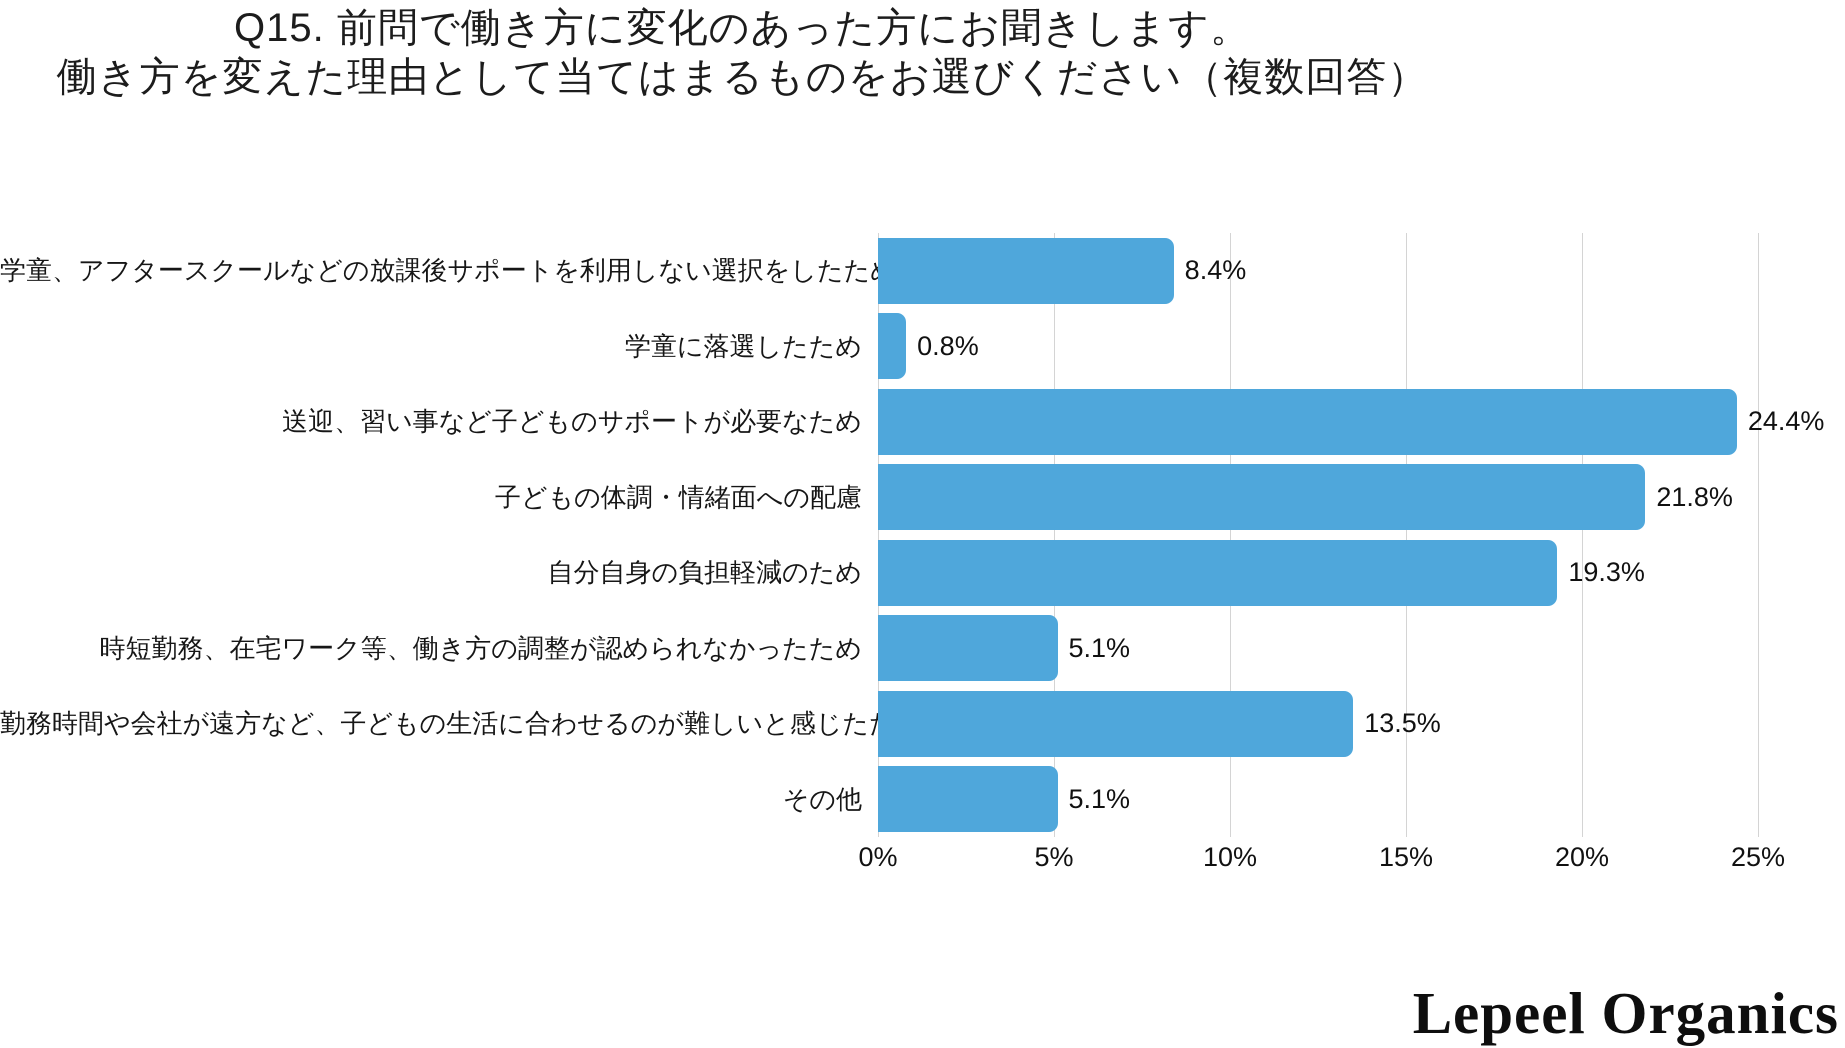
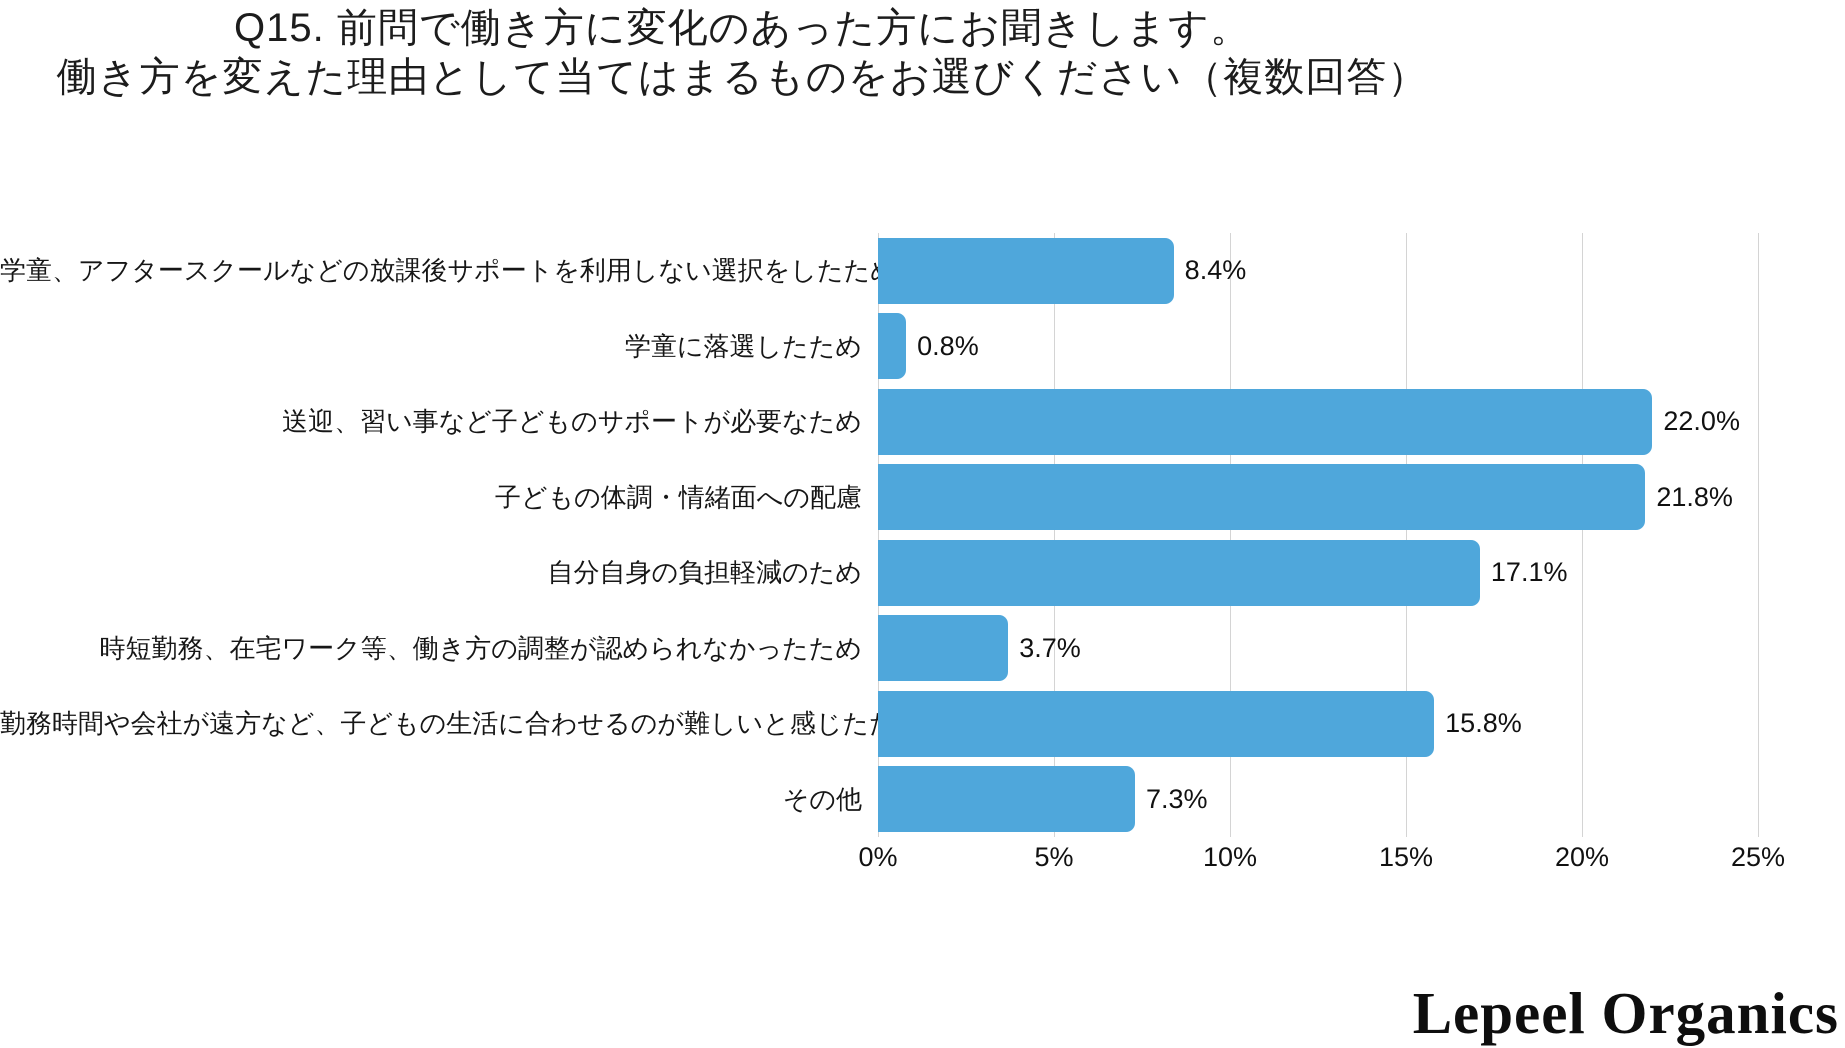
送迎、習い事など子どものサポートが必要なため: 24.4% -> 22.0%
自分自身の負担軽減のため: 19.3% -> 17.1%
時短勤務、在宅ワーク等、働き方の調整が認められなかったため: 5.1% -> 3.7%
勤務時間や会社が遠方など、子どもの生活に合わせるのが難しいと感じたため: 13.5% -> 15.8%
その他: 5.1% -> 7.3%
